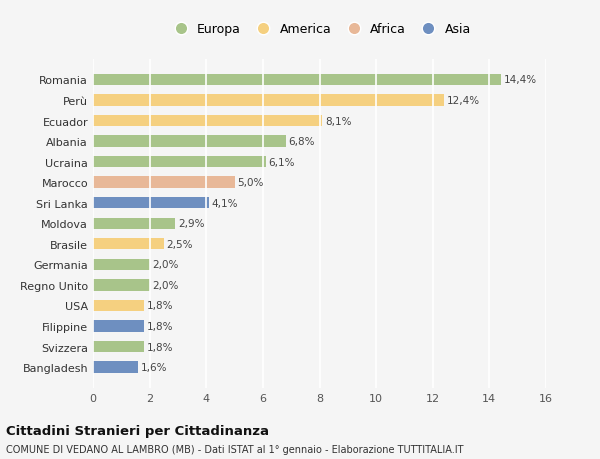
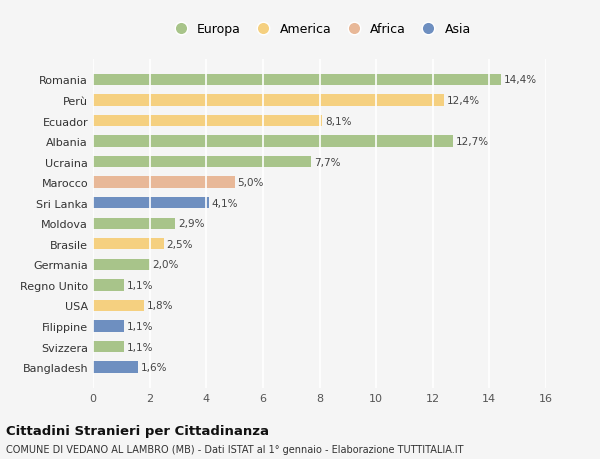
Albania: 6,8% -> 12,7%
Ucraina: 6,1% -> 7,7%
Regno Unito: 2,0% -> 1,1%
Filippine: 1,8% -> 1,1%
Svizzera: 1,8% -> 1,1%
